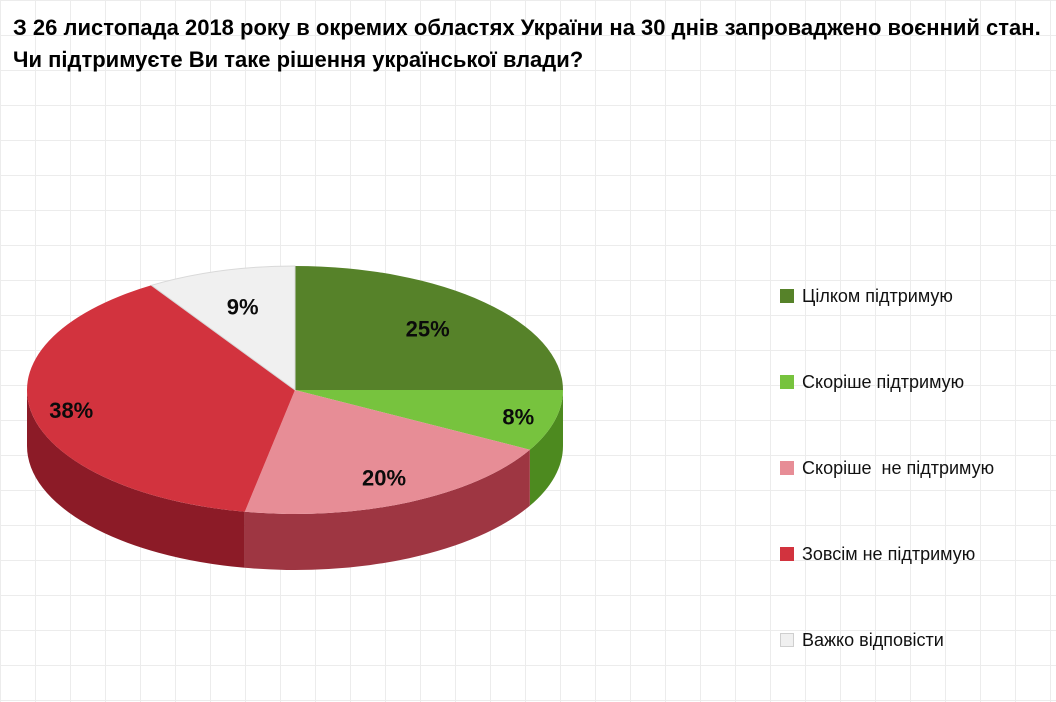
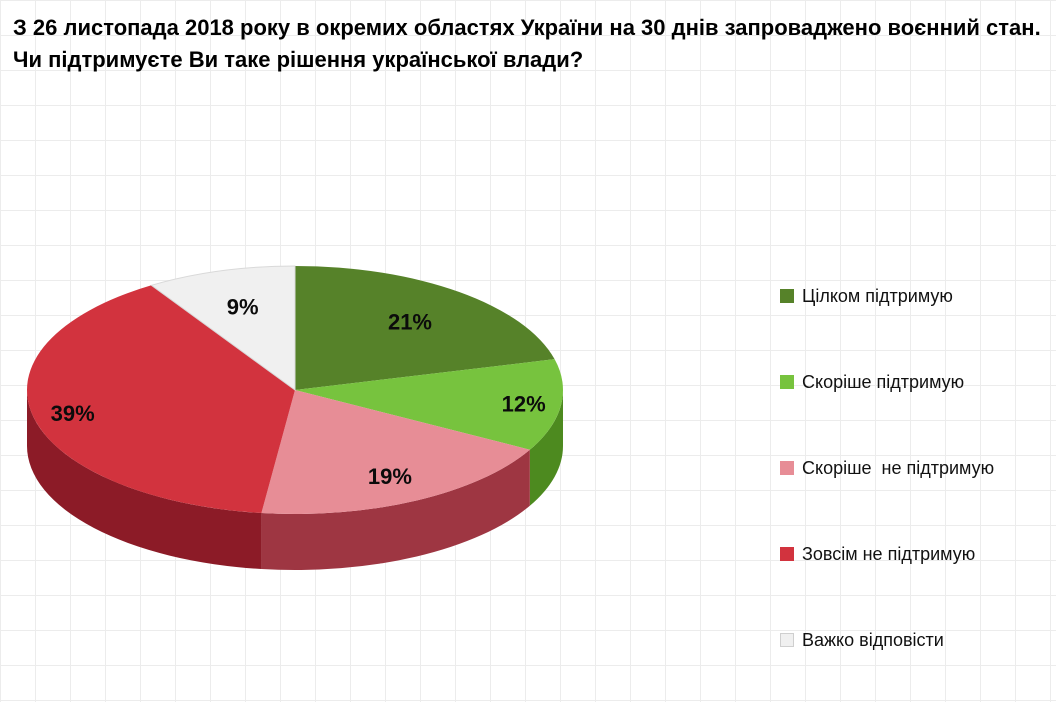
Цілком підтримую: 25% -> 21%
Скоріше підтримую: 8% -> 12%
Скоріше не підтримую: 20% -> 19%
Зовсім не підтримую: 38% -> 39%
